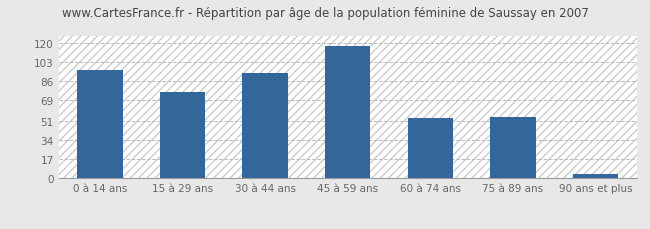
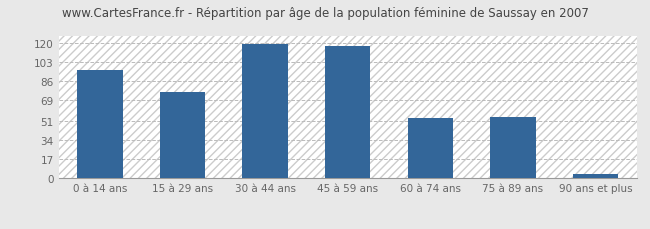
30 à 44 ans: 93 -> 119
